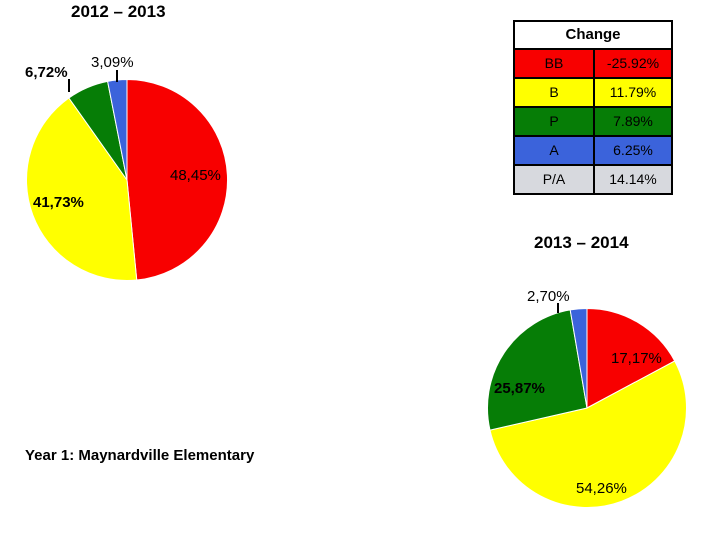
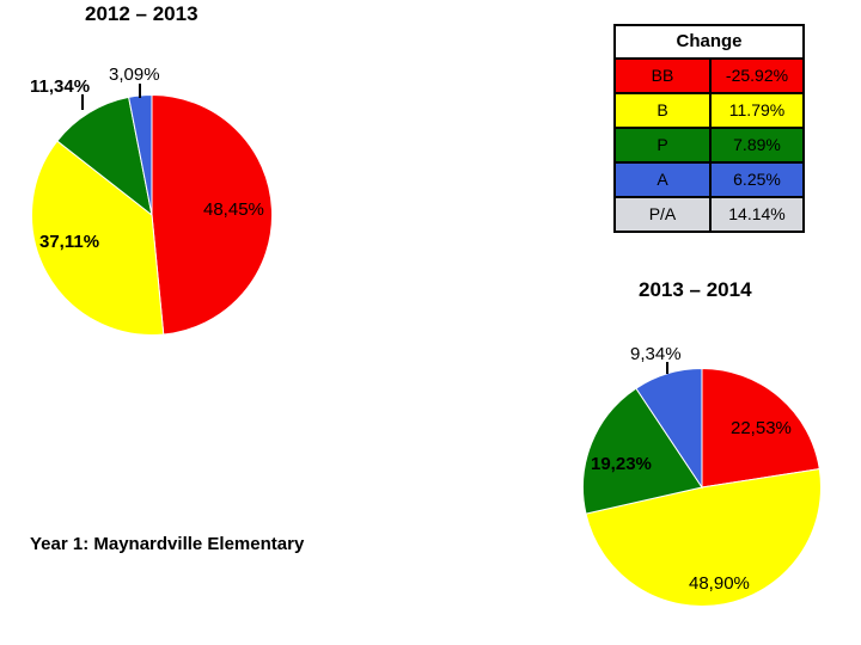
2012 – 2013/B: 41,73% -> 37,11%
2012 – 2013/P: 6,72% -> 11,34%
2013 – 2014/BB: 17,17% -> 22,53%
2013 – 2014/B: 54,26% -> 48,90%
2013 – 2014/P: 25,87% -> 19,23%
2013 – 2014/A: 2,70% -> 9,34%
